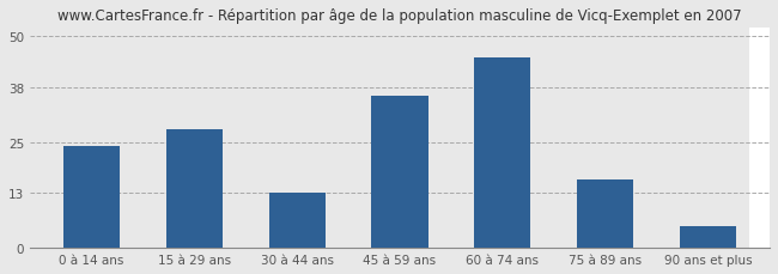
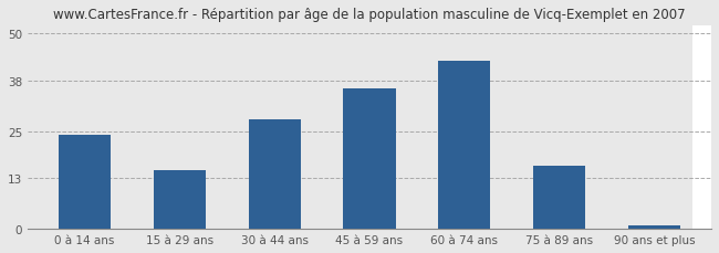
15 à 29 ans: 28 -> 15
30 à 44 ans: 13 -> 28
60 à 74 ans: 45 -> 43
90 ans et plus: 5 -> 1
